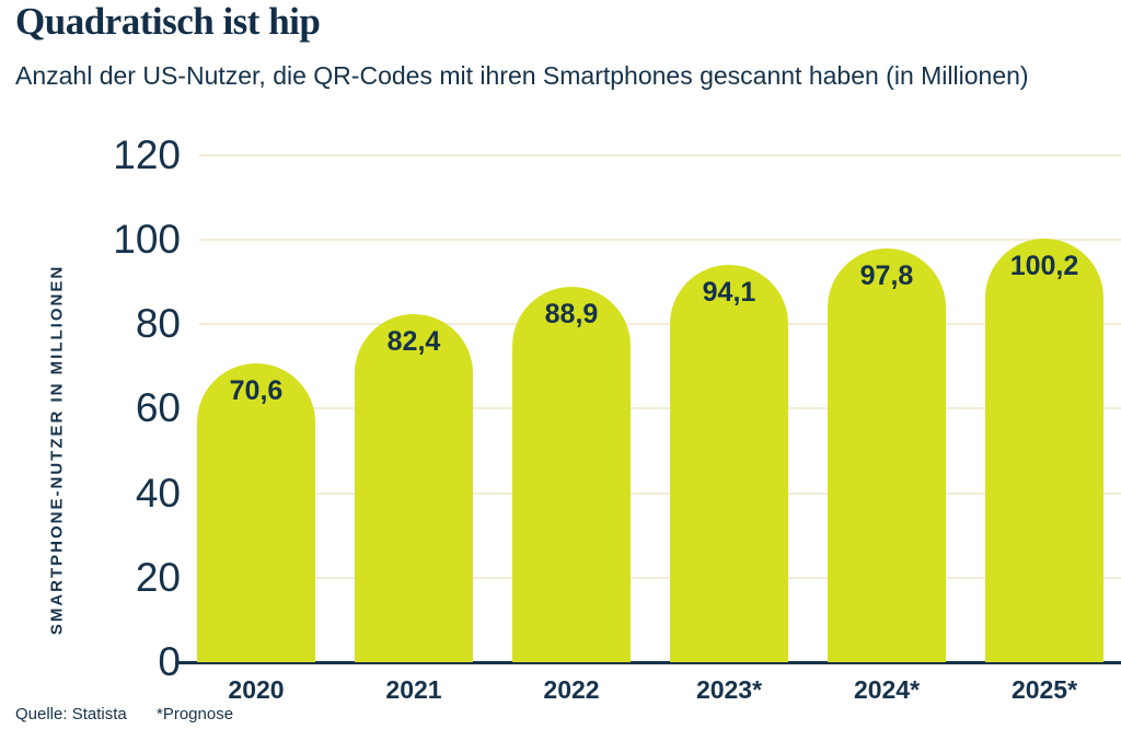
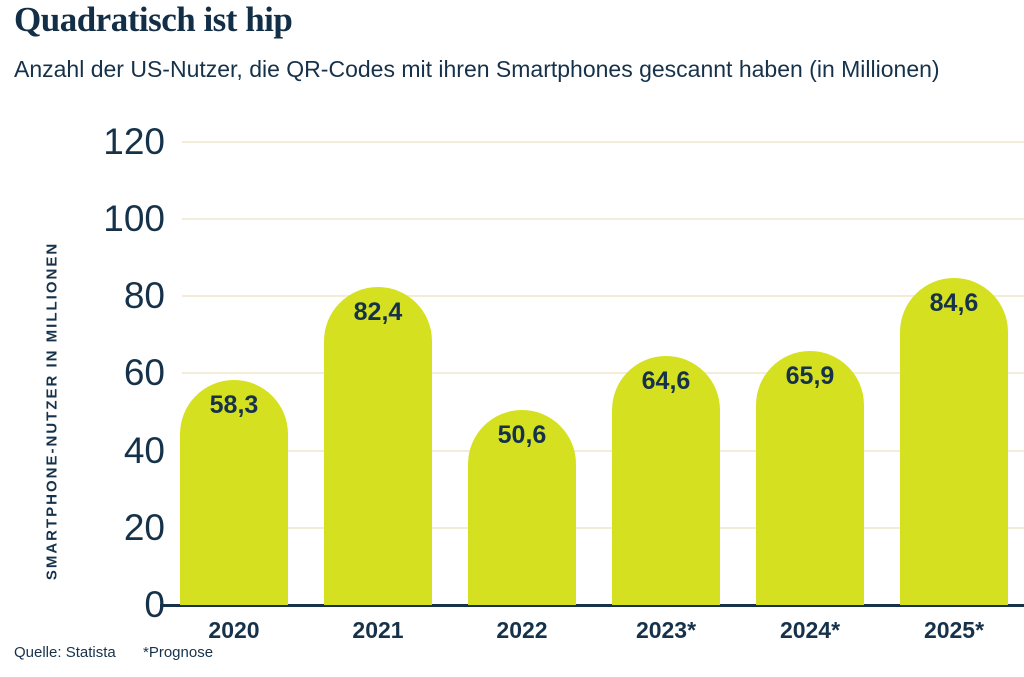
2020: 70,6 -> 58,3
2022: 88,9 -> 50,6
2023*: 94,1 -> 64,6
2024*: 97,8 -> 65,9
2025*: 100,2 -> 84,6
